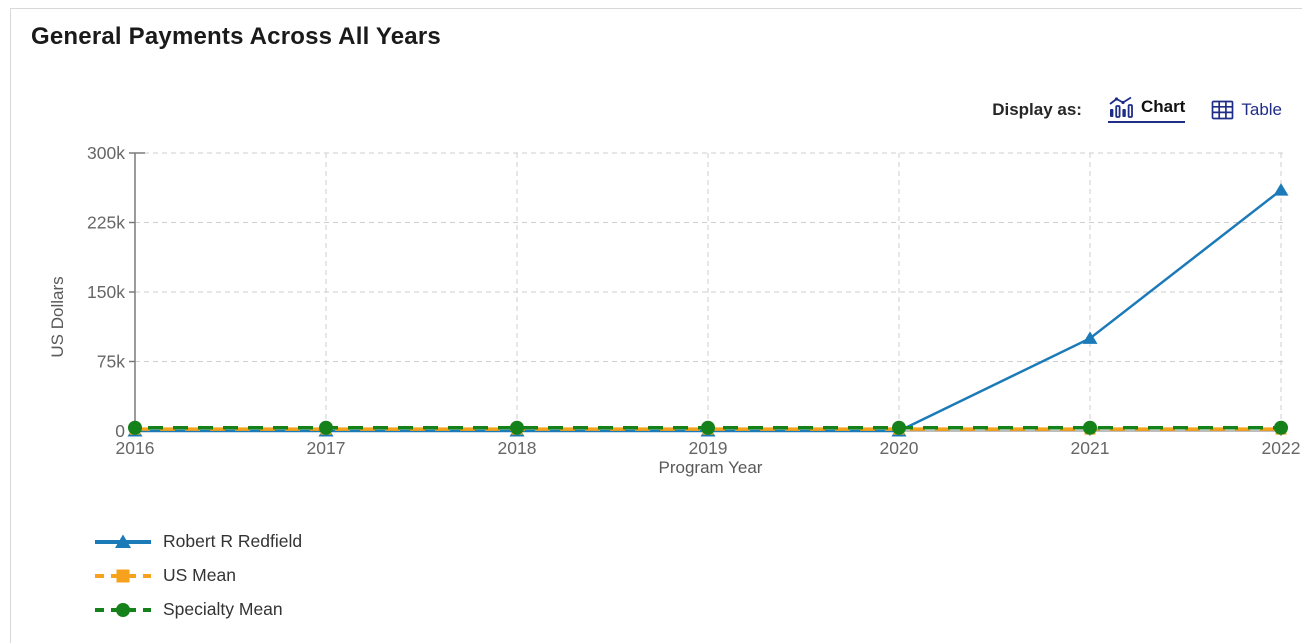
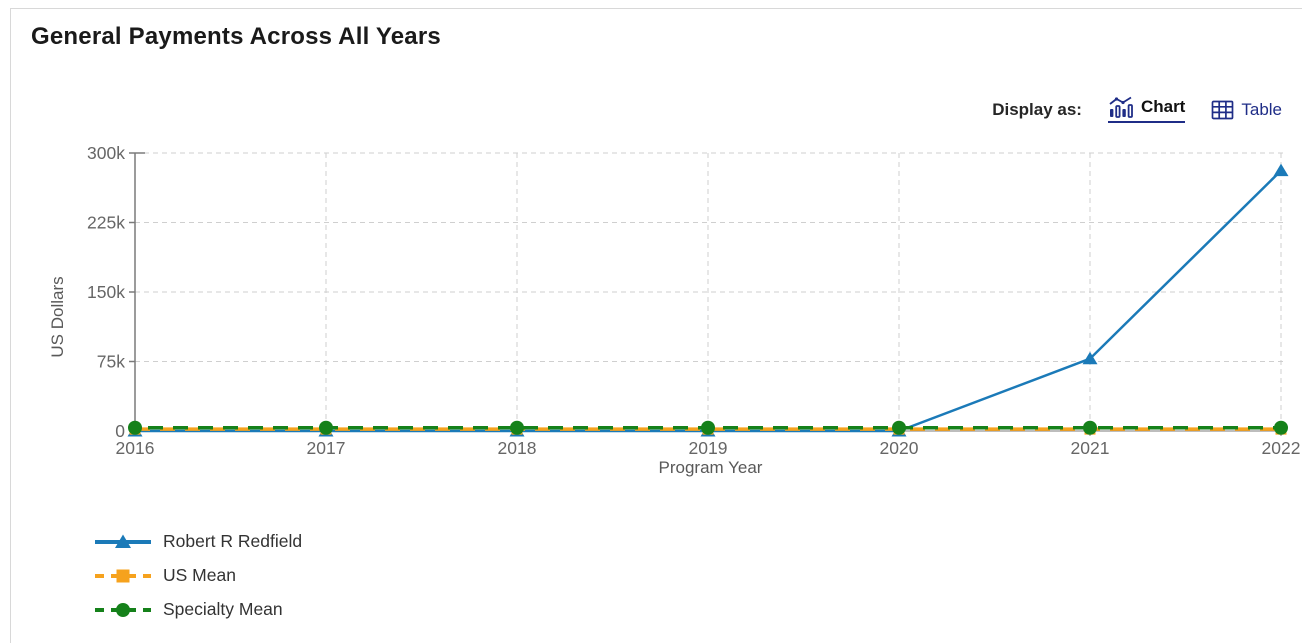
Robert R Redfield/2021: 100k -> 80k
Robert R Redfield/2022: 260k -> 280k
